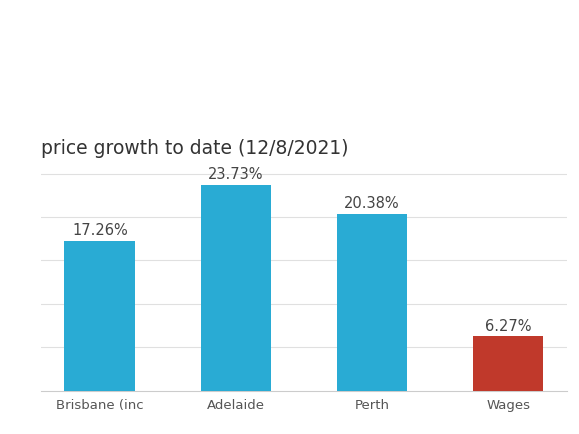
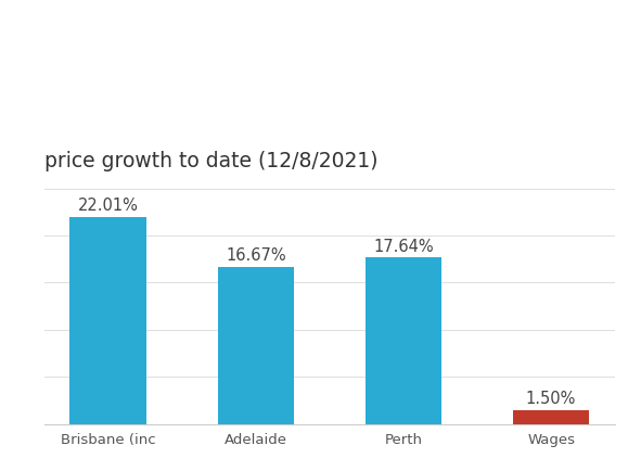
Brisbane (inc: 17.26% -> 22.01%
Adelaide: 23.73% -> 16.67%
Perth: 20.38% -> 17.64%
Wages: 6.27% -> 1.50%
